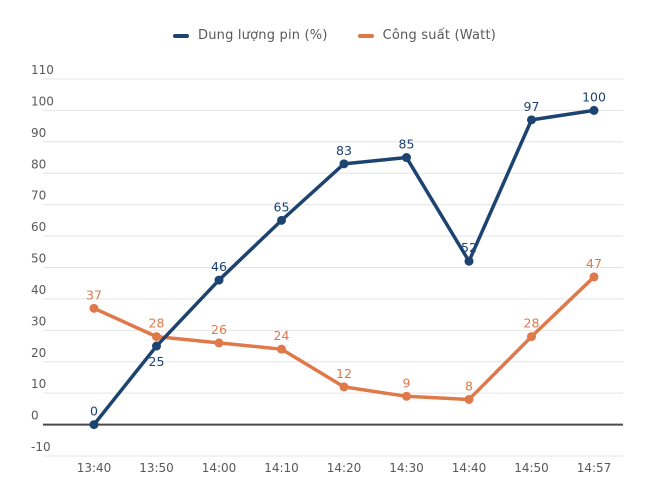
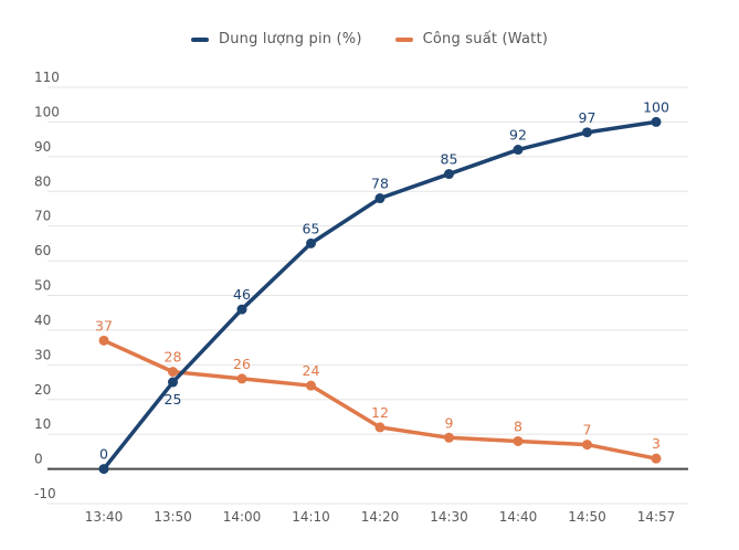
Dung lượng pin (%)/14:20: 83 -> 78
Dung lượng pin (%)/14:40: 52 -> 92
Công suất (Watt)/14:50: 28 -> 7
Công suất (Watt)/14:57: 47 -> 3
